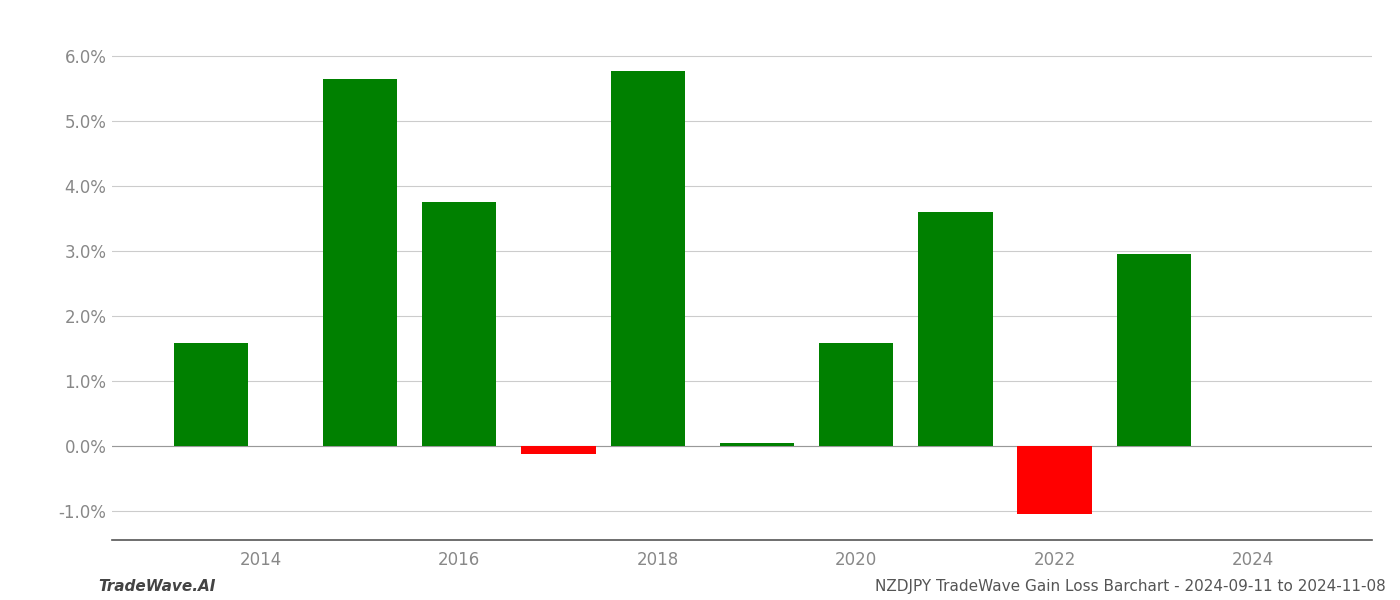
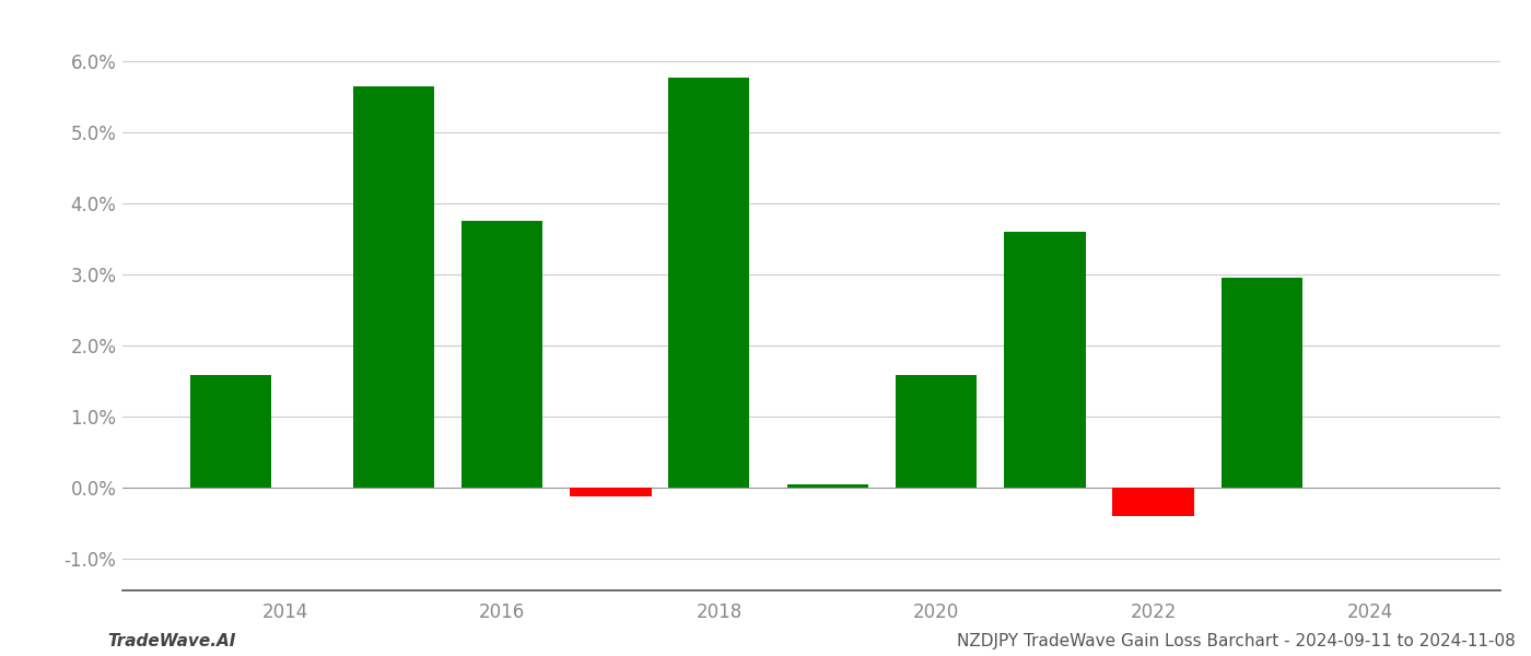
2022: -1.05% -> -0.40%
